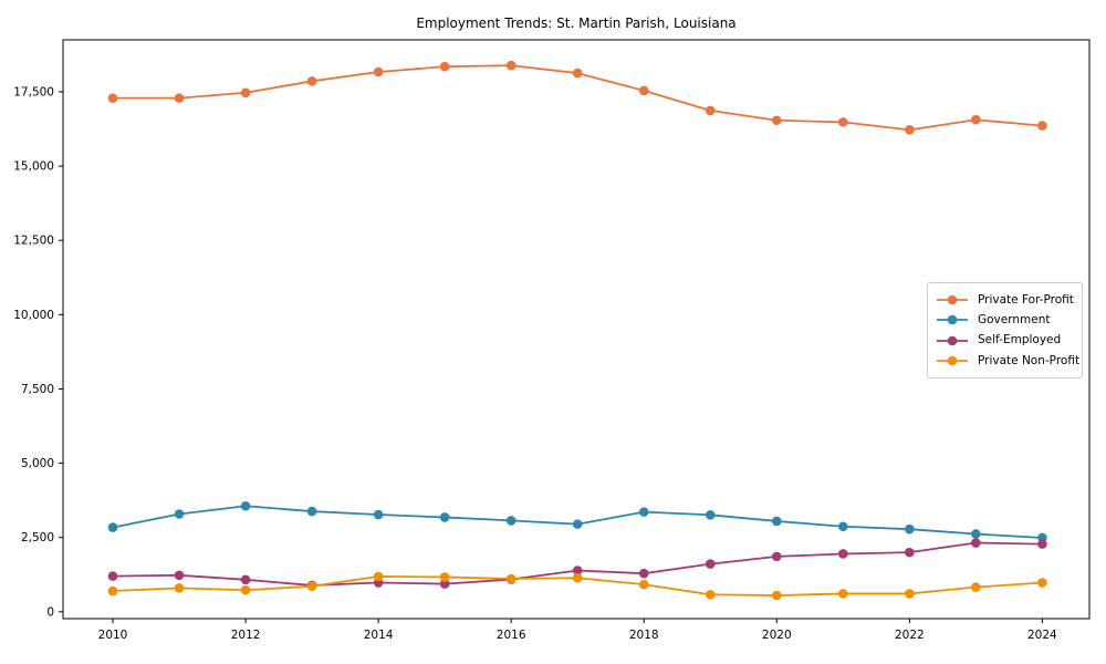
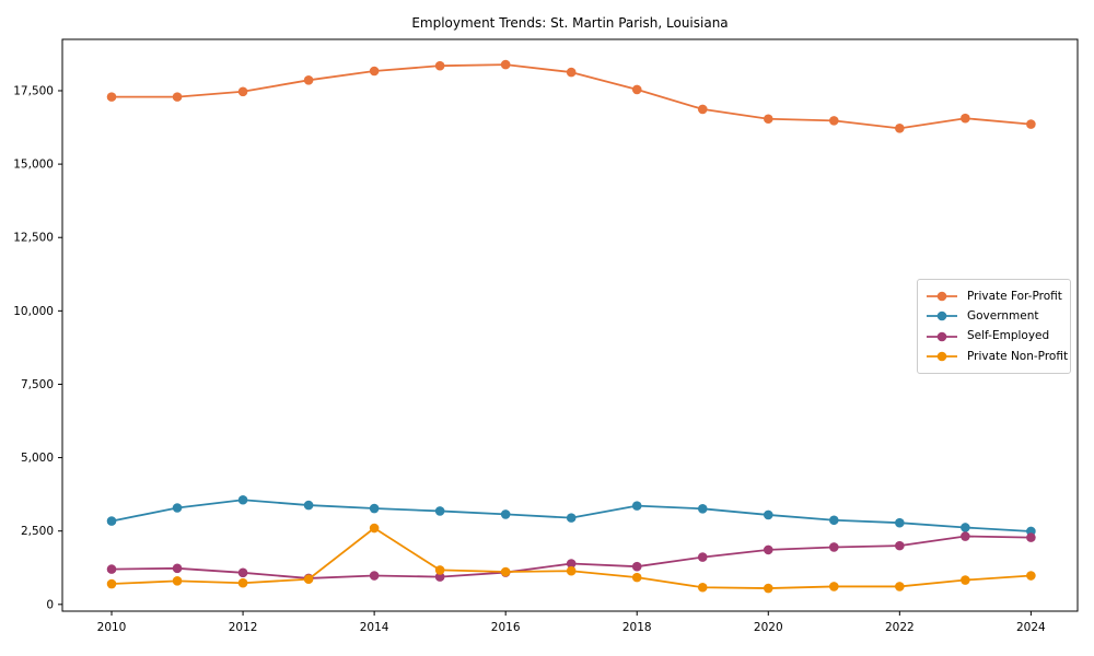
Private Non-Profit/2014: 1200 -> 2600
